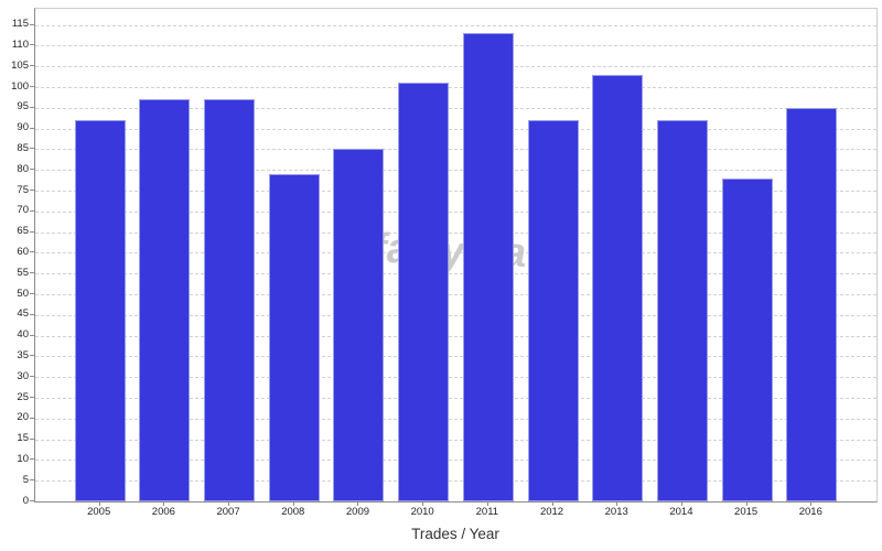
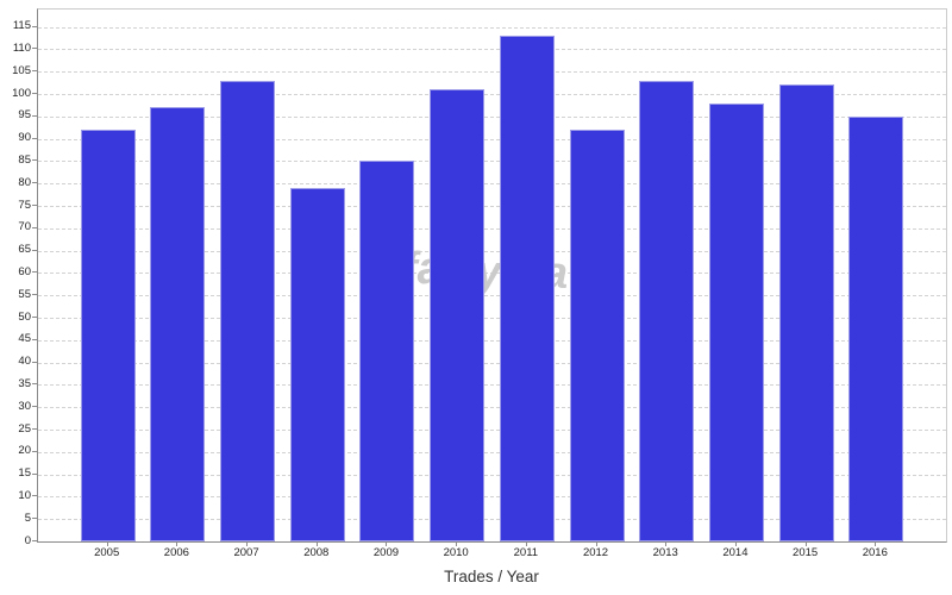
2007: 97 -> 103
2014: 92 -> 98
2015: 78 -> 102
